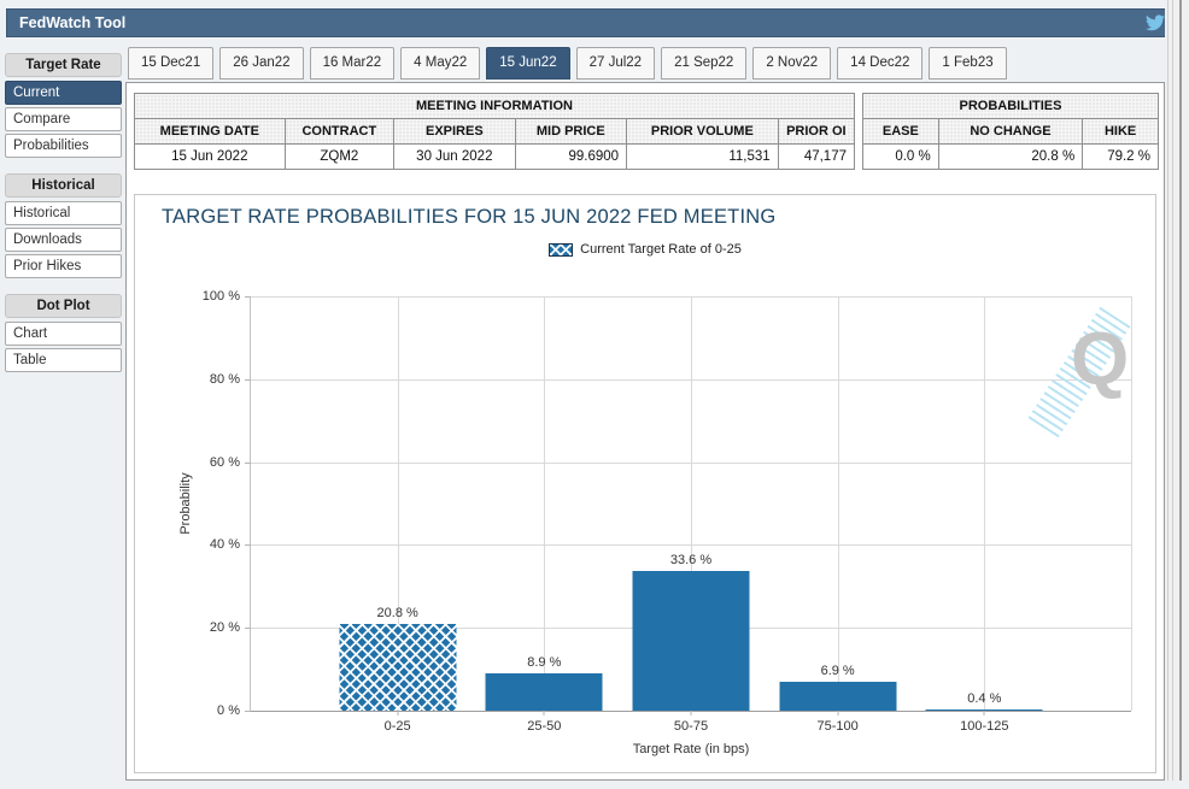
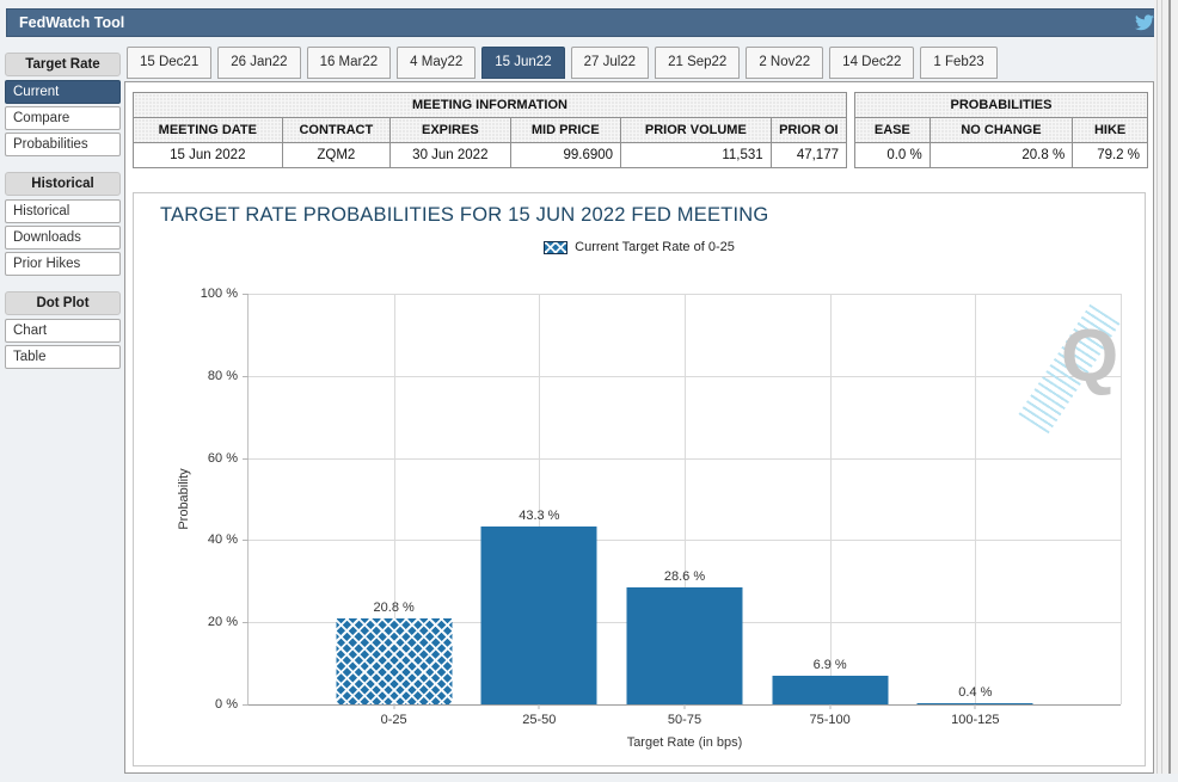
25-50: 8.9 -> 43.3
50-75: 33.6 -> 28.6
